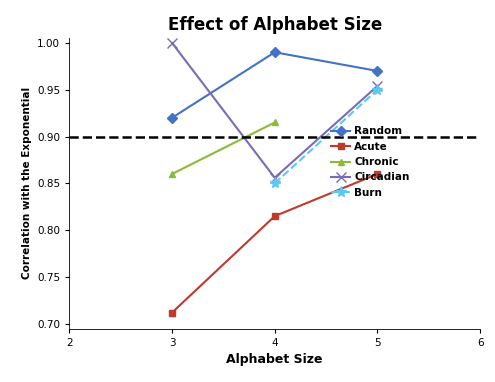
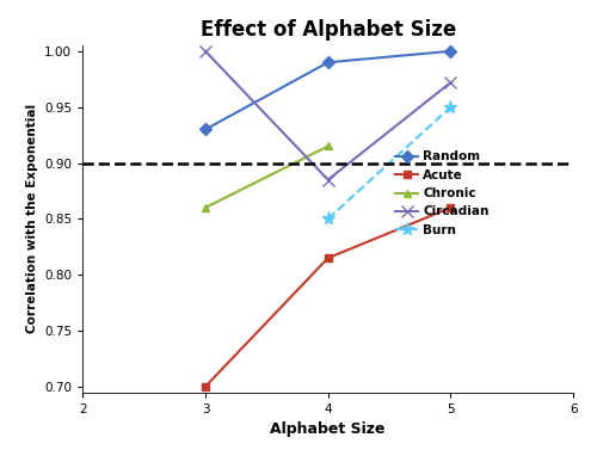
Random/3: 0.92 -> 0.93
Acute/3: 0.712 -> 0.700
Circadian/4: 0.856 -> 0.885
Random/5: 0.97 -> 1.00
Circadian/5: 0.954 -> 0.972
